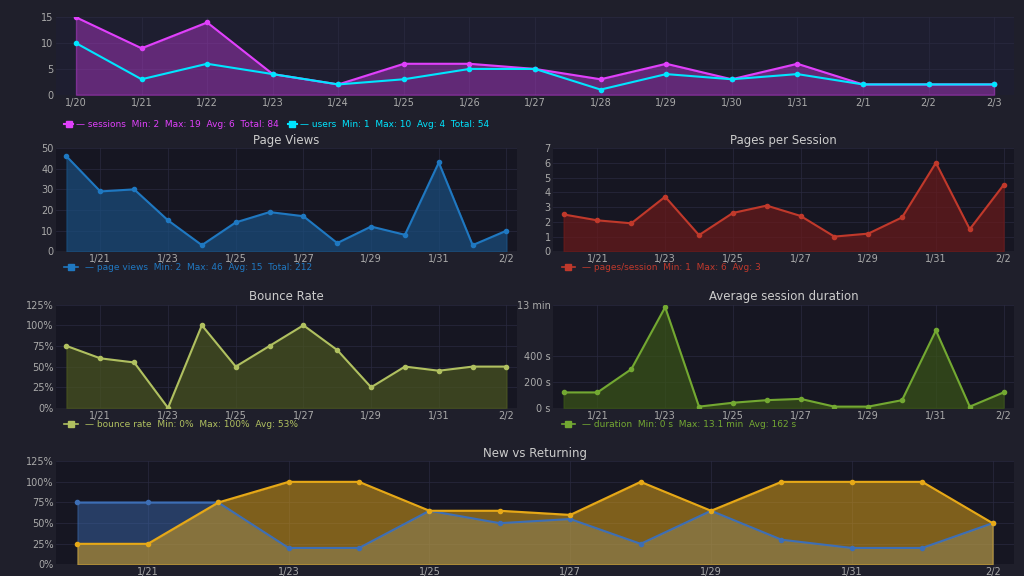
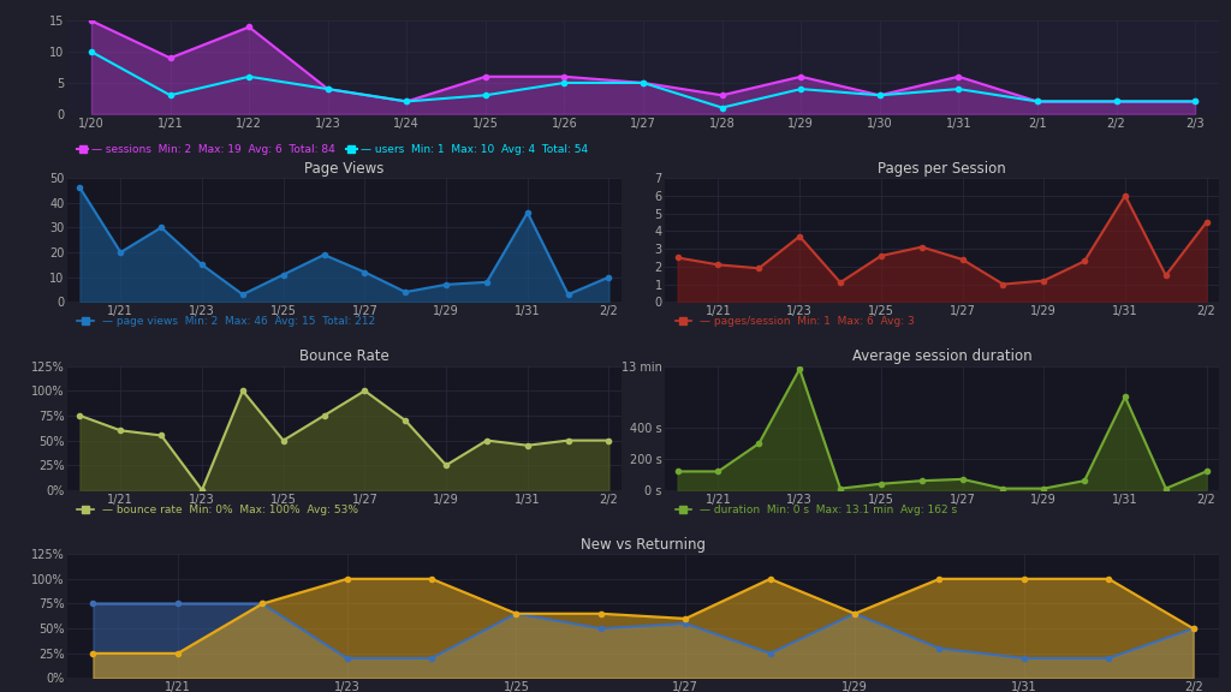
Page Views/1/21: 29 -> 20
Page Views/1/25: 14 -> 11
Page Views/1/27: 17 -> 12
Page Views/1/29: 12 -> 7
Page Views/1/31: 43 -> 36
